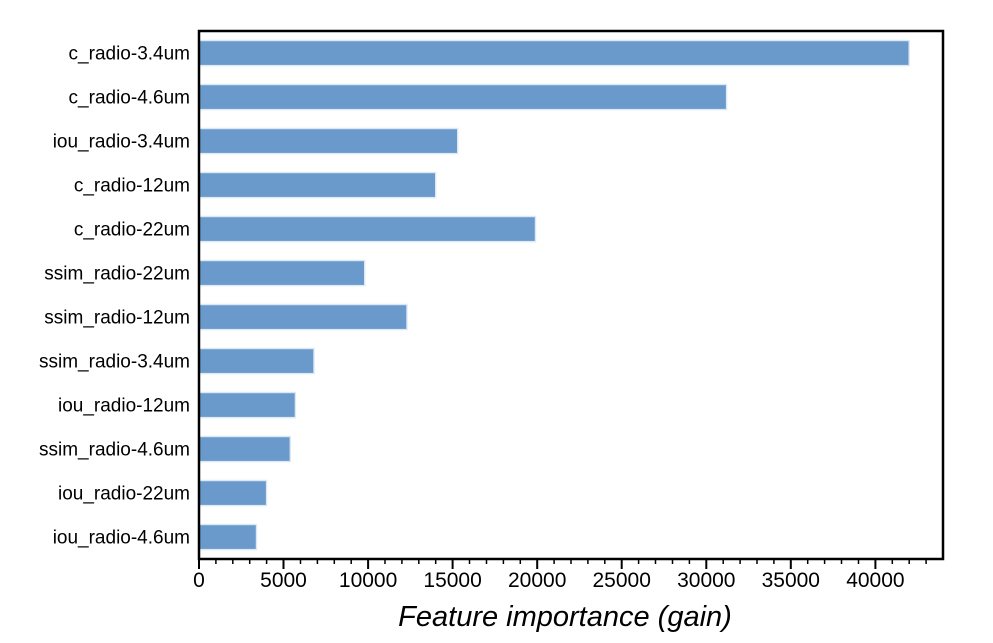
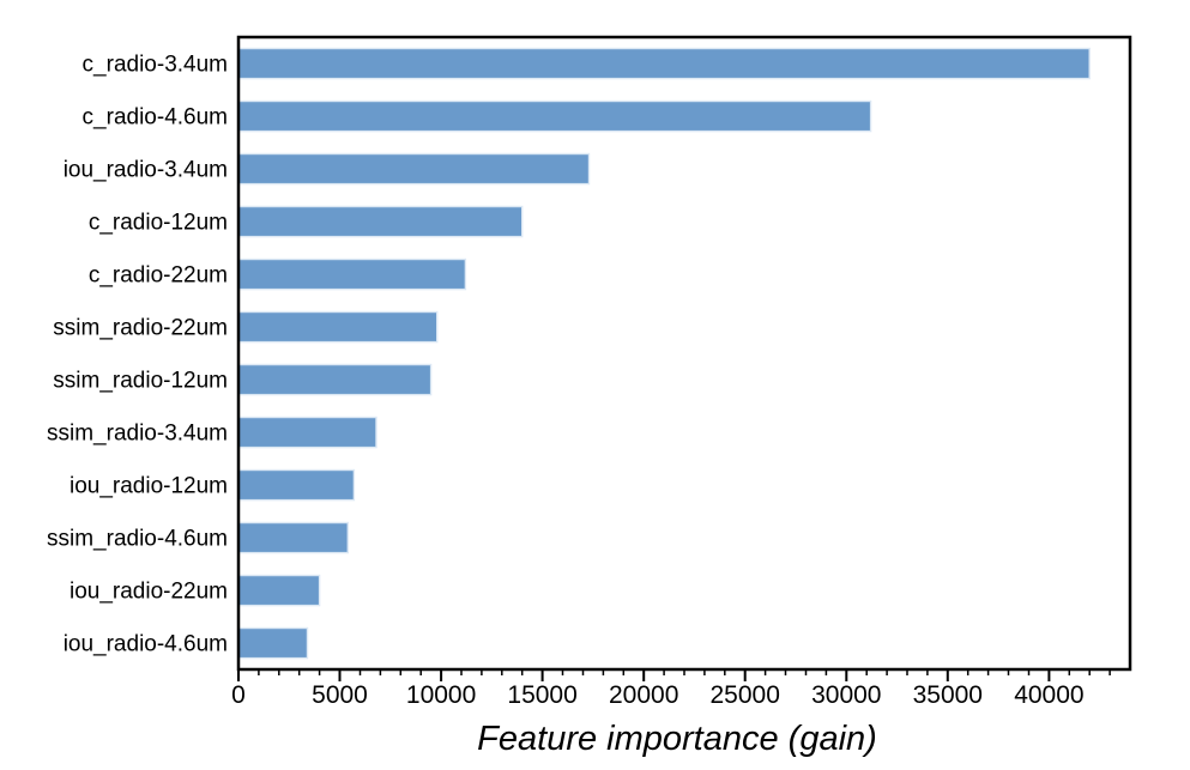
iou_radio-3.4um: 15300 -> 17300
c_radio-22um: 19900 -> 11200
ssim_radio-12um: 12300 -> 9500
